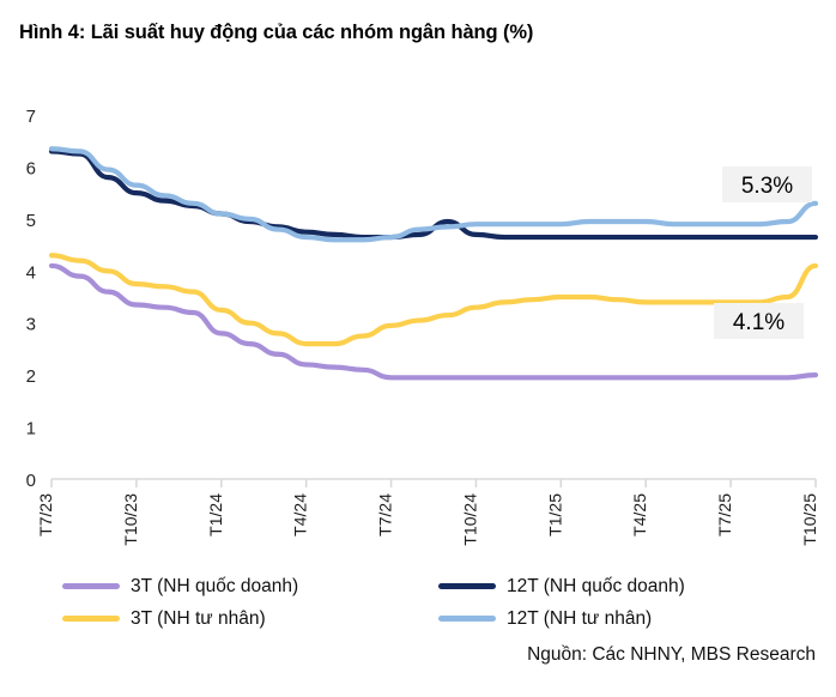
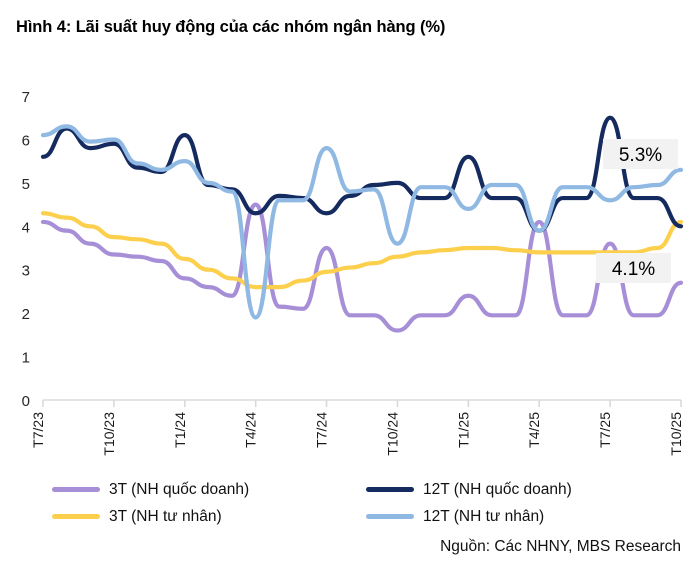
12T (NH quốc doanh)/T7/23: 6.3 -> 5.6
12T (NH tư nhân)/T7/23: 6.3 -> 6.1
12T (NH quốc doanh)/T10/23: 5.5 -> 5.9
12T (NH tư nhân)/T10/23: 5.7 -> 6.0
12T (NH quốc doanh)/T1/24: 5.1 -> 6.1
12T (NH tư nhân)/T1/24: 5.1 -> 5.5
3T (NH quốc doanh)/T4/24: 2.2 -> 4.5
12T (NH quốc doanh)/T4/24: 4.8 -> 4.3
12T (NH tư nhân)/T4/24: 4.7 -> 1.9
3T (NH quốc doanh)/T7/24: 1.9 -> 3.5
12T (NH quốc doanh)/T7/24: 4.7 -> 4.3
12T (NH tư nhân)/T7/24: 4.7 -> 5.8
3T (NH quốc doanh)/T10/24: 1.9 -> 1.6
12T (NH quốc doanh)/T10/24: 4.7 -> 5.0
12T (NH tư nhân)/T10/24: 4.9 -> 3.6
3T (NH quốc doanh)/T1/25: 1.9 -> 2.4
12T (NH quốc doanh)/T1/25: 4.7 -> 5.6
12T (NH tư nhân)/T1/25: 4.9 -> 4.4
3T (NH quốc doanh)/T4/25: 1.9 -> 4.1
12T (NH quốc doanh)/T4/25: 4.7 -> 3.9
12T (NH tư nhân)/T4/25: 5.0 -> 3.9
3T (NH quốc doanh)/T7/25: 1.9 -> 3.6
12T (NH quốc doanh)/T7/25: 4.7 -> 6.5
12T (NH tư nhân)/T7/25: 4.9 -> 4.6
3T (NH quốc doanh)/T10/25: 2.0 -> 2.7
12T (NH quốc doanh)/T10/25: 4.7 -> 4.0
